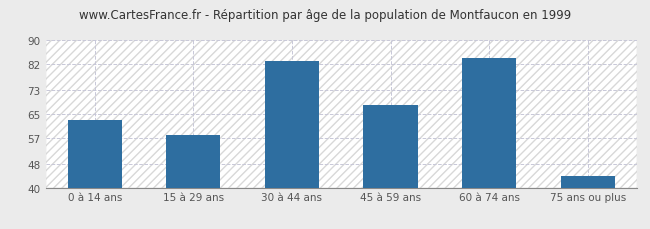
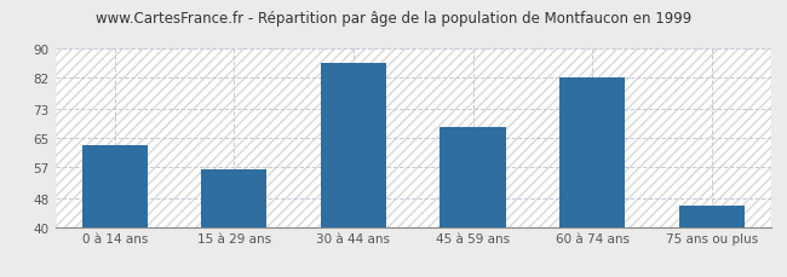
15 à 29 ans: 58 -> 56
30 à 44 ans: 83 -> 86
60 à 74 ans: 84 -> 82
75 ans ou plus: 44 -> 46
